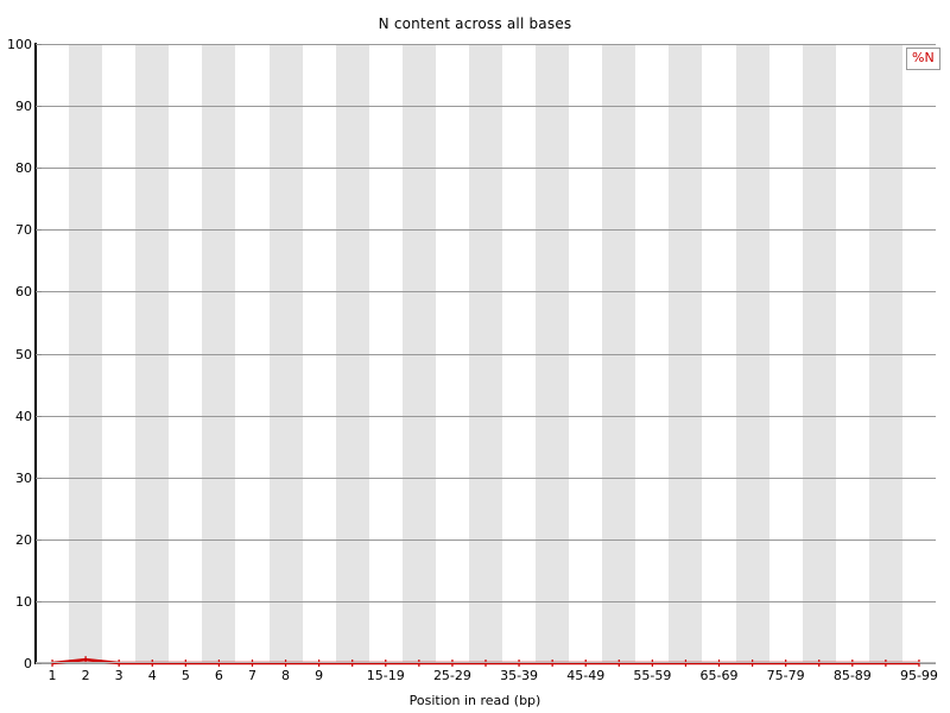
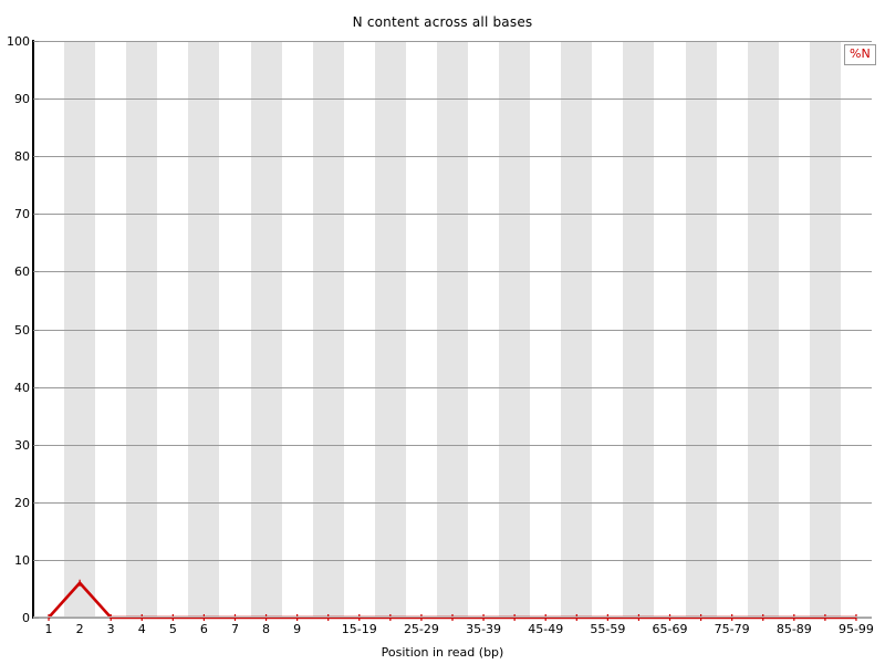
2: 1 -> 6
